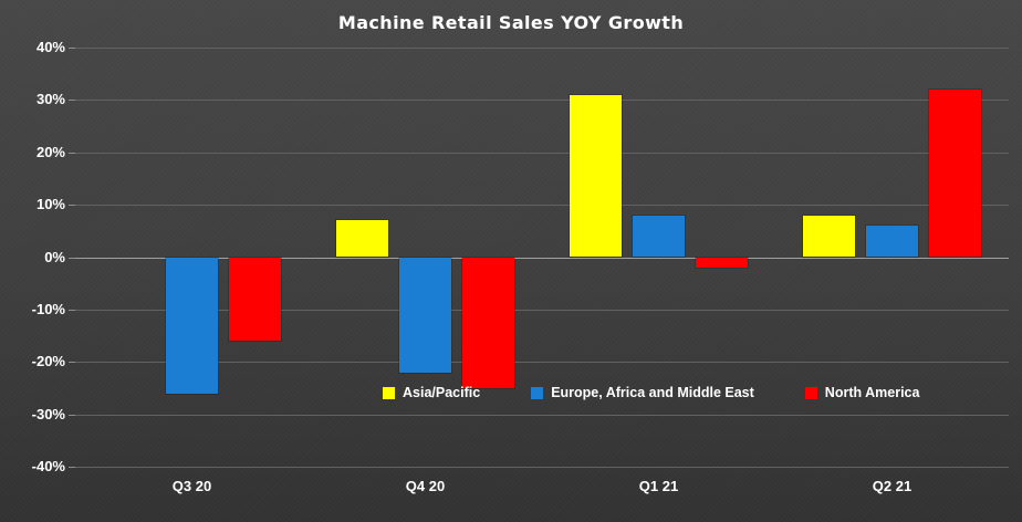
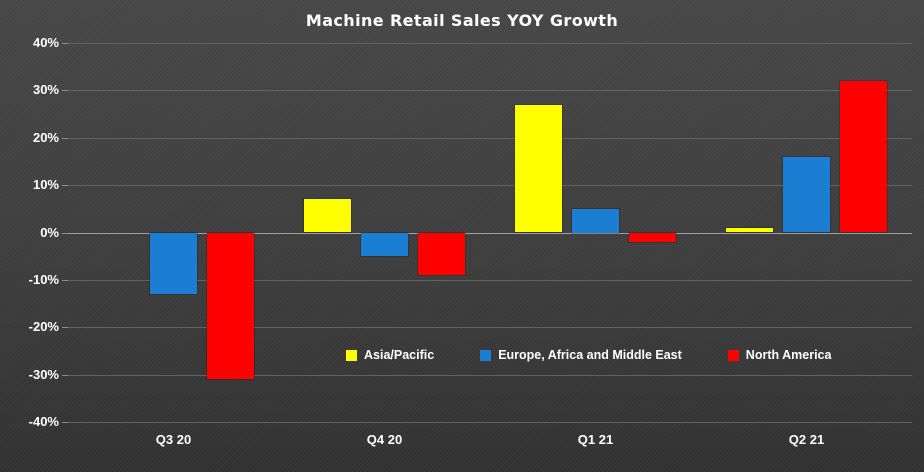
Europe, Africa and Middle East/Q3 20: -26% -> -13%
North America/Q3 20: -16% -> -31%
Europe, Africa and Middle East/Q4 20: -22% -> -5%
North America/Q4 20: -25% -> -9%
Asia/Pacific/Q1 21: 31% -> 27%
Europe, Africa and Middle East/Q1 21: 8% -> 5%
Asia/Pacific/Q2 21: 8% -> 1%
Europe, Africa and Middle East/Q2 21: 6% -> 16%
